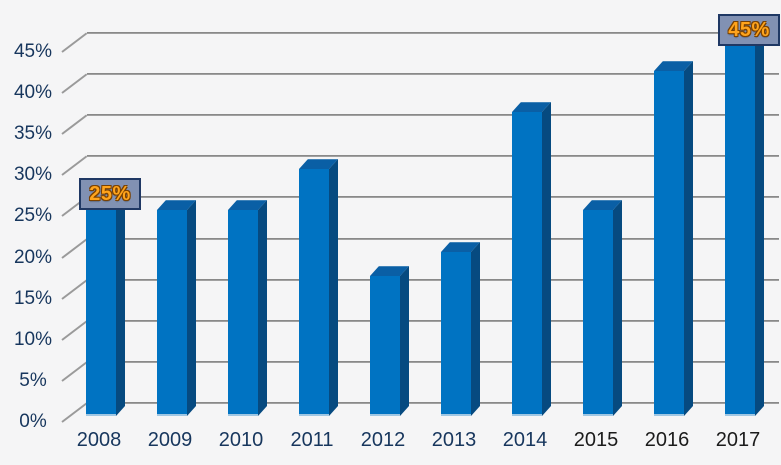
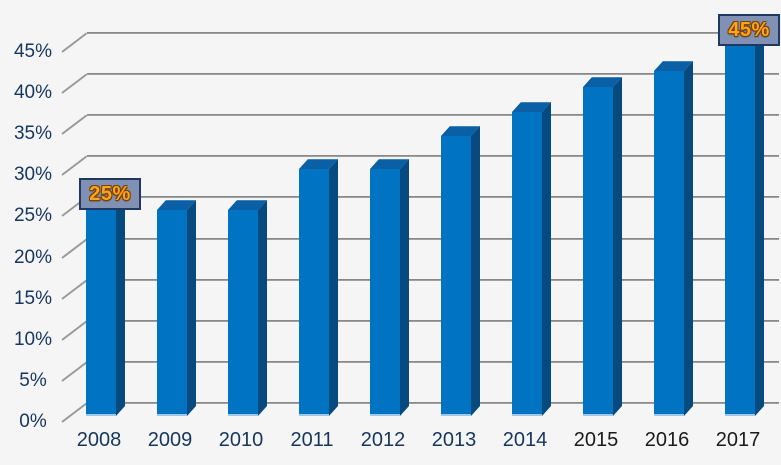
2012: 17% -> 30%
2013: 20% -> 34%
2015: 25% -> 40%
